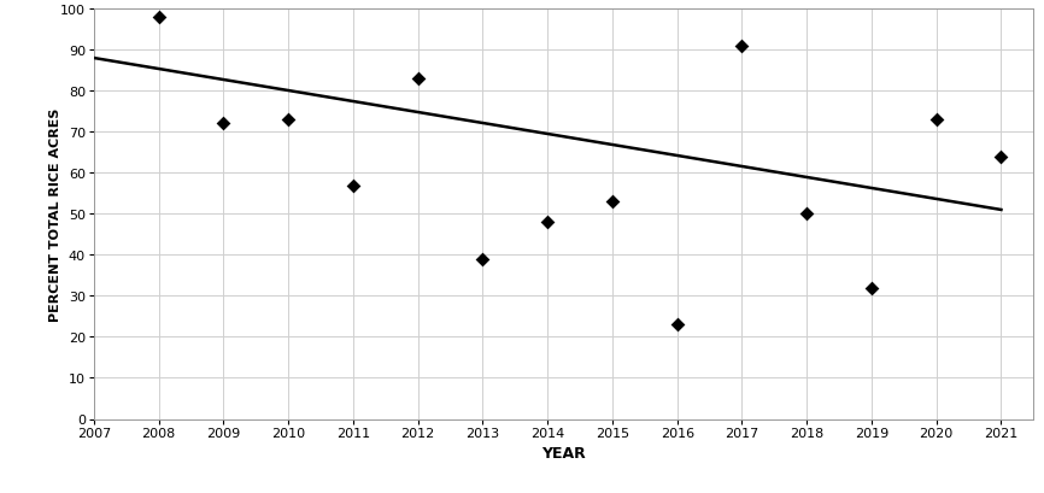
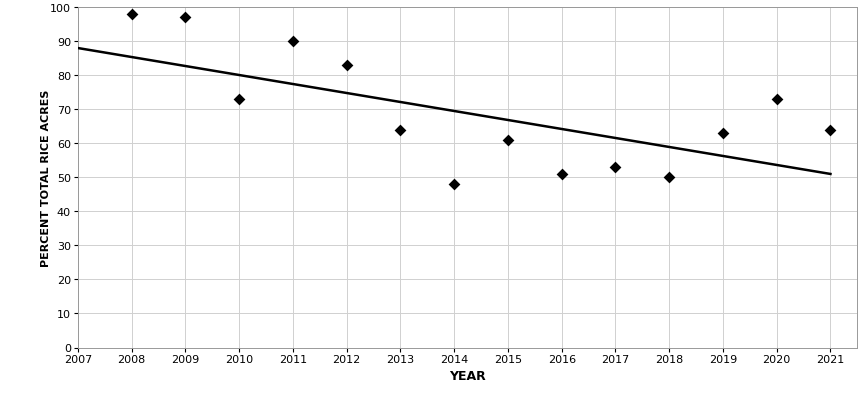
2009: 72 -> 97
2011: 57 -> 90
2013: 39 -> 64
2015: 53 -> 61
2016: 23 -> 51
2017: 91 -> 53
2019: 32 -> 63
